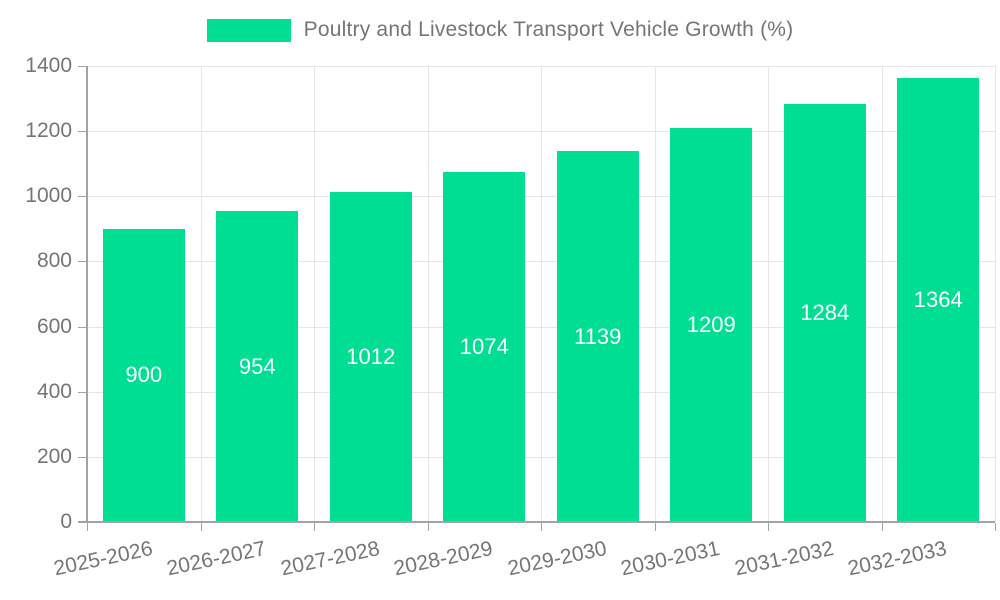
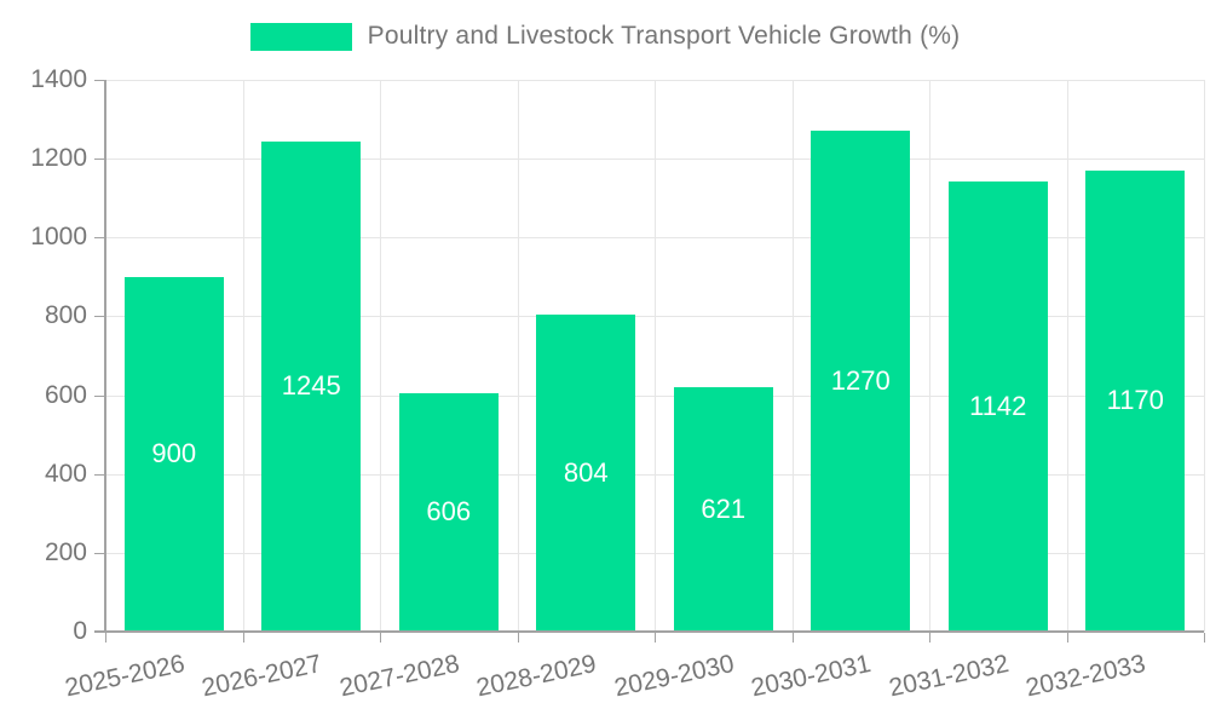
2026-2027: 954 -> 1245
2027-2028: 1012 -> 606
2028-2029: 1074 -> 804
2029-2030: 1139 -> 621
2030-2031: 1209 -> 1270
2031-2032: 1284 -> 1142
2032-2033: 1364 -> 1170
